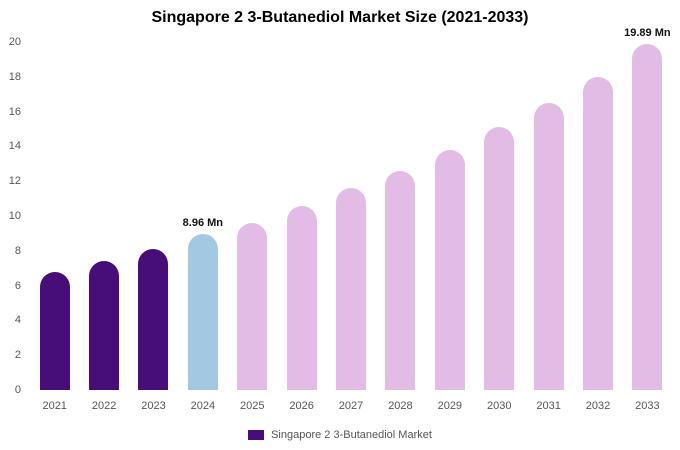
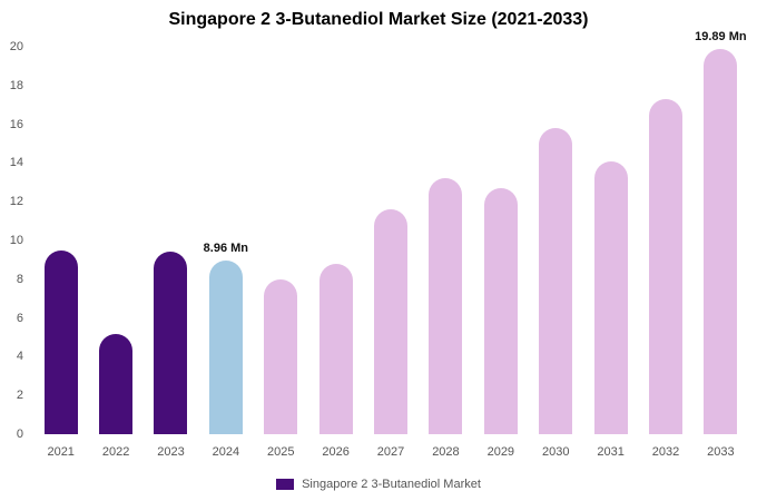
2021: 6.8 -> 9.5
2022: 7.4 -> 5.2
2023: 8.1 -> 9.4
2025: 9.6 -> 8.0
2026: 10.6 -> 8.8
2028: 12.6 -> 13.2
2029: 13.8 -> 12.7
2030: 15.1 -> 15.8
2031: 16.5 -> 14.1
2032: 18.0 -> 17.3
